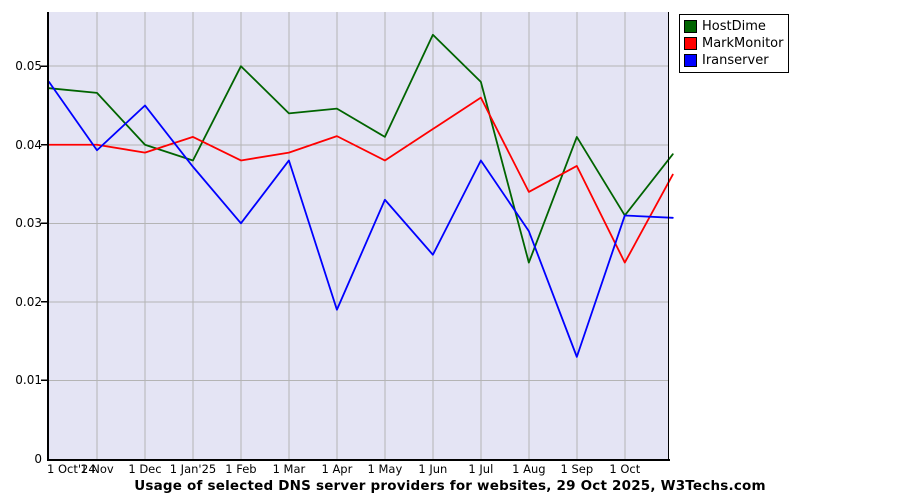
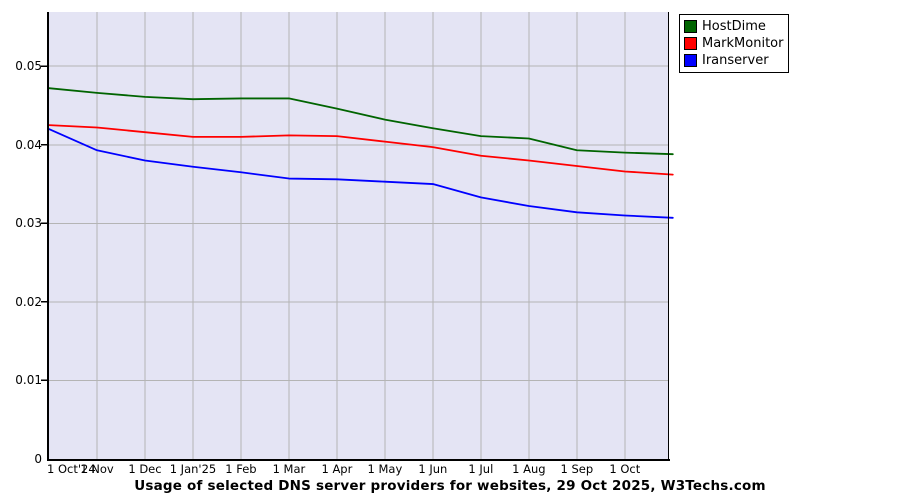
MarkMonitor/1 Oct'24: 0.040 -> 0.043
Iranserver/1 Oct'24: 0.048 -> 0.042
MarkMonitor/1 Nov: 0.040 -> 0.042
HostDime/1 Dec: 0.040 -> 0.046
MarkMonitor/1 Dec: 0.039 -> 0.042
Iranserver/1 Dec: 0.045 -> 0.038
HostDime/1 Jan'25: 0.038 -> 0.046
HostDime/1 Feb: 0.050 -> 0.046
MarkMonitor/1 Feb: 0.038 -> 0.041
Iranserver/1 Feb: 0.030 -> 0.036
HostDime/1 Mar: 0.044 -> 0.046
MarkMonitor/1 Mar: 0.039 -> 0.041
Iranserver/1 Mar: 0.038 -> 0.036
Iranserver/1 Apr: 0.019 -> 0.036
HostDime/1 May: 0.041 -> 0.043
MarkMonitor/1 May: 0.038 -> 0.040
Iranserver/1 May: 0.033 -> 0.035
HostDime/1 Jun: 0.054 -> 0.042
MarkMonitor/1 Jun: 0.042 -> 0.040
Iranserver/1 Jun: 0.026 -> 0.035
HostDime/1 Jul: 0.048 -> 0.041
MarkMonitor/1 Jul: 0.046 -> 0.039
Iranserver/1 Jul: 0.038 -> 0.033
HostDime/1 Aug: 0.025 -> 0.041
MarkMonitor/1 Aug: 0.034 -> 0.038
Iranserver/1 Aug: 0.029 -> 0.032
HostDime/1 Sep: 0.041 -> 0.039
Iranserver/1 Sep: 0.013 -> 0.031
HostDime/1 Oct: 0.031 -> 0.039
MarkMonitor/1 Oct: 0.025 -> 0.037
